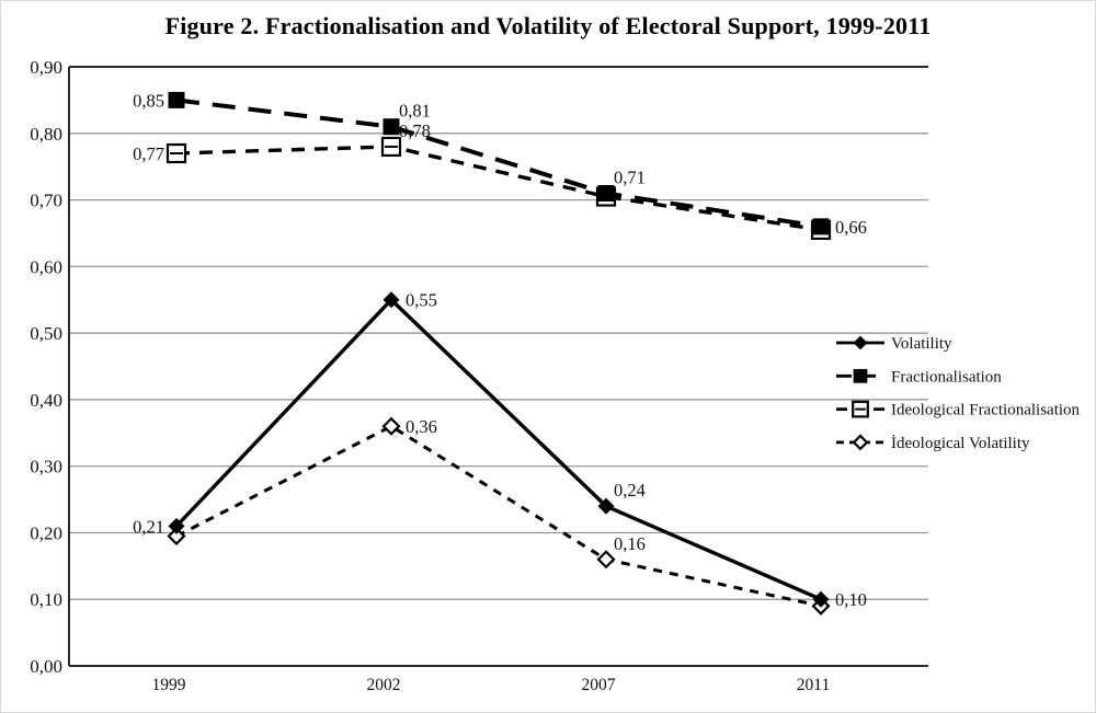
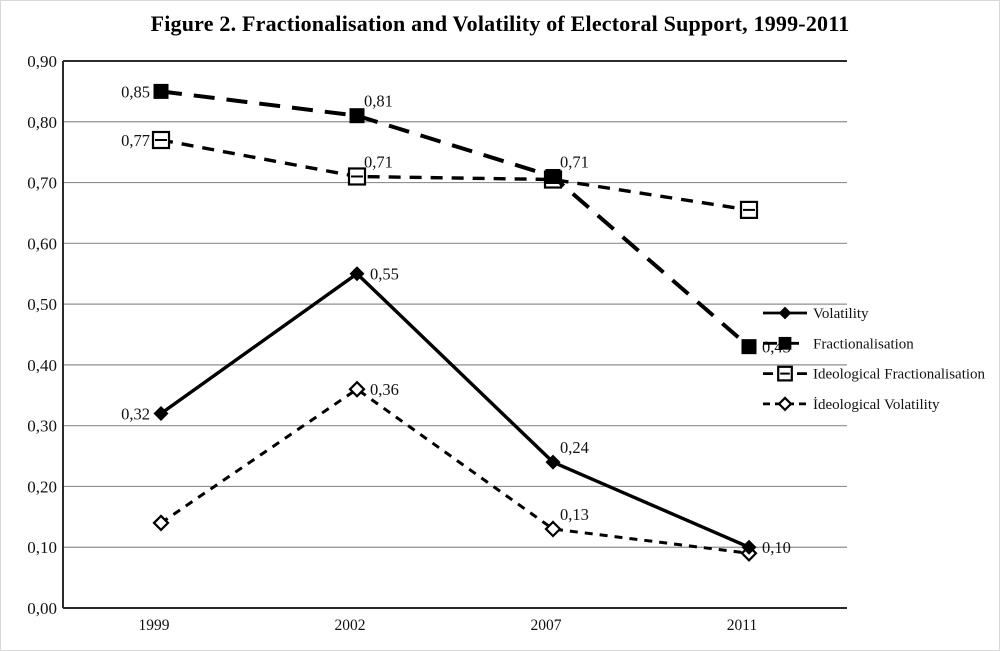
Volatility/1999: 0,21 -> 0,32
İdeological Volatility/1999: 0,20 -> 0,14
Ideological Fractionalisation/2002: 0,78 -> 0,71
İdeological Volatility/2007: 0,16 -> 0,13
Fractionalisation/2011: 0,66 -> 0,43
